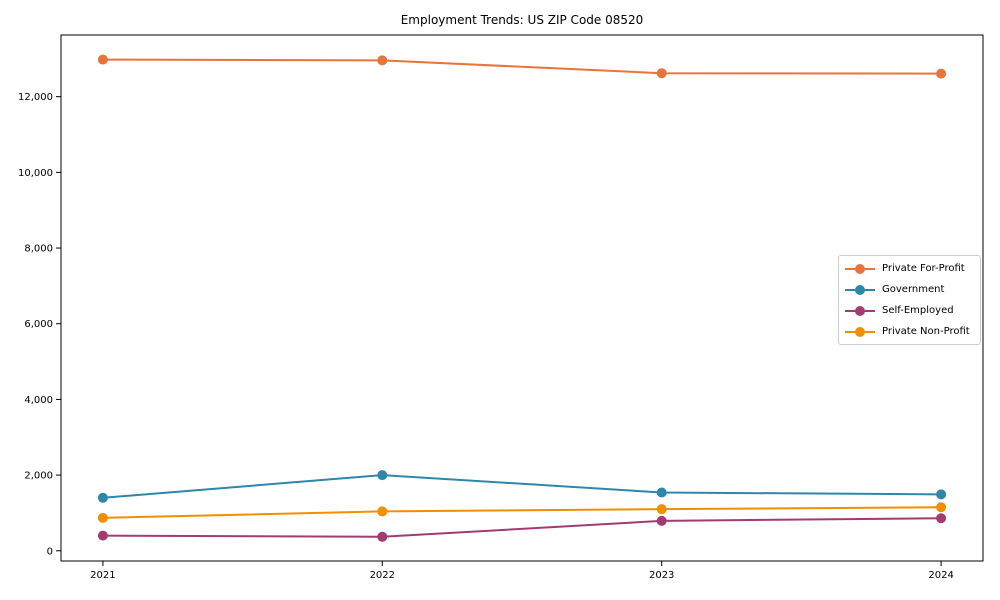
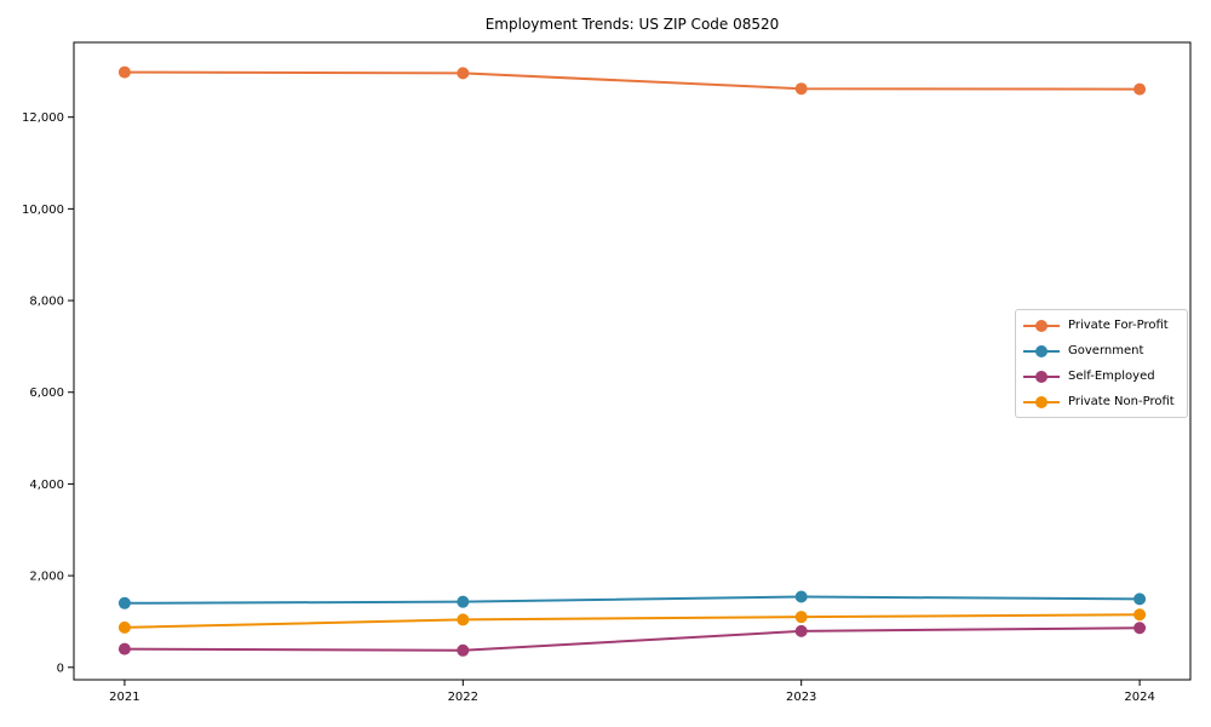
Government/2022: 2000 -> 1400
